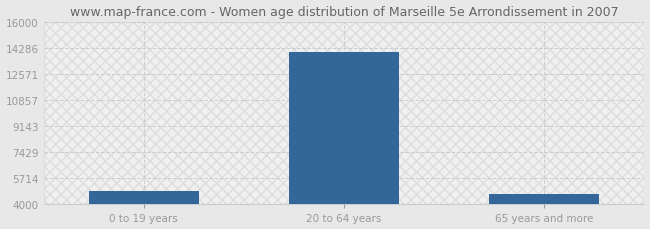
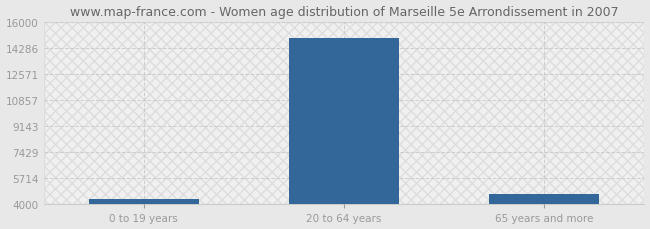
0 to 19 years: 4900 -> 4400
20 to 64 years: 14000 -> 15000
